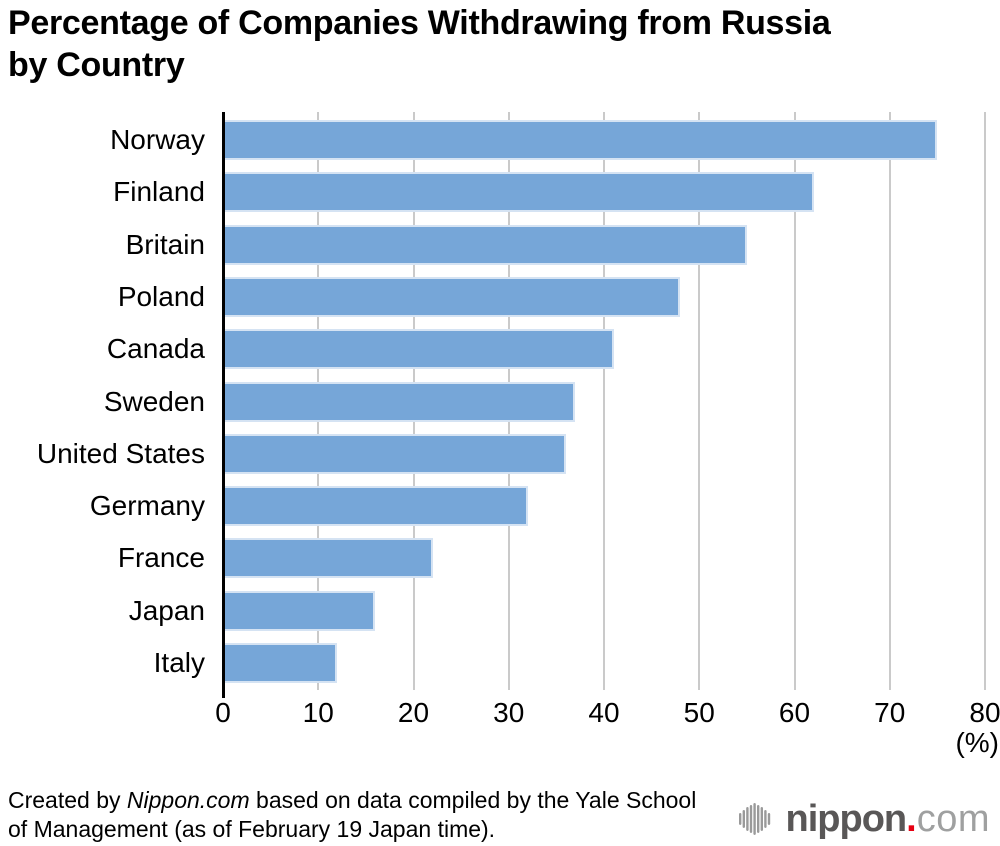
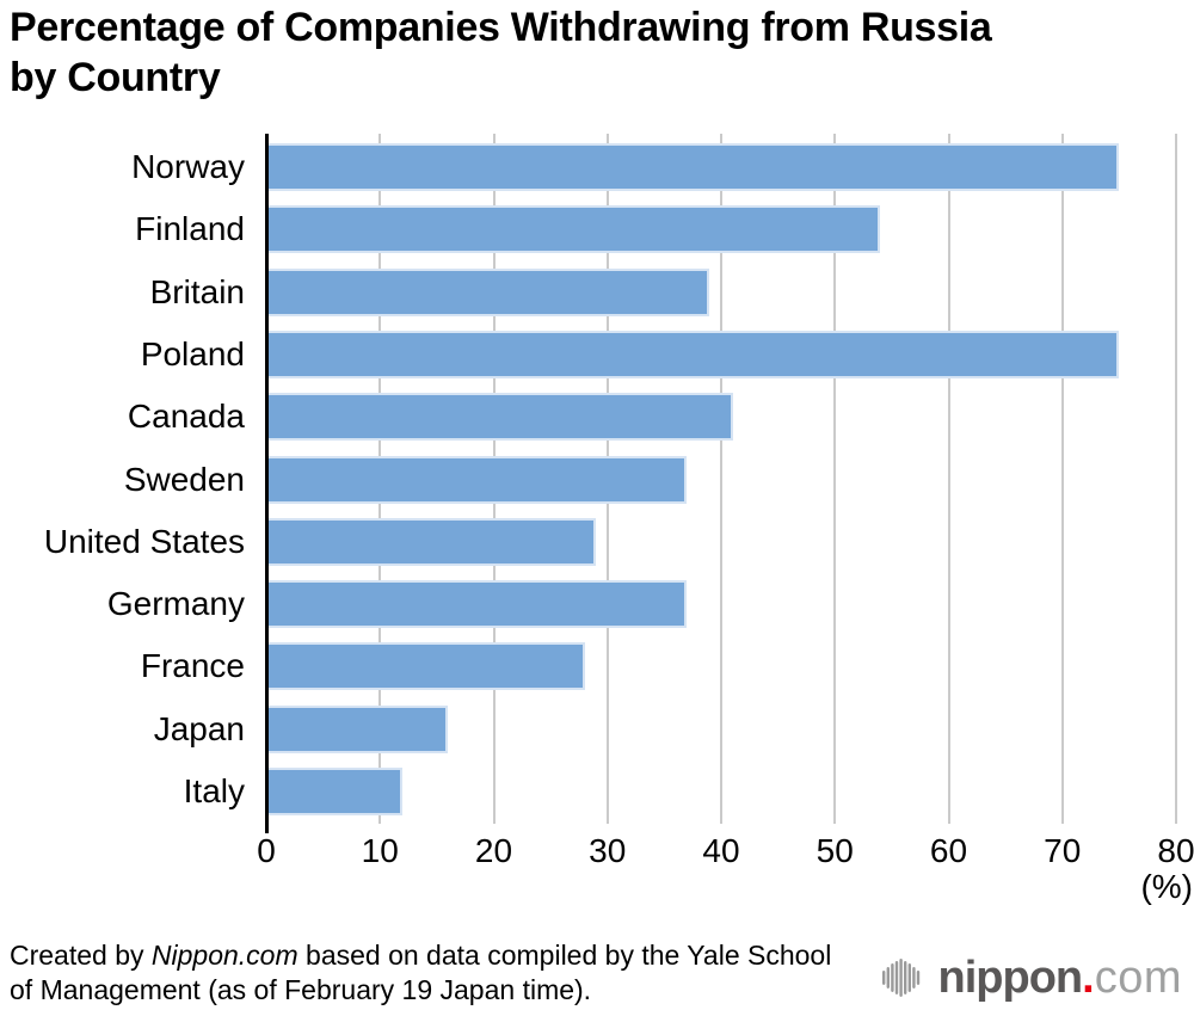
Finland: 62 -> 54
Britain: 55 -> 39
Poland: 48 -> 75
United States: 36 -> 29
Germany: 32 -> 37
France: 22 -> 28
